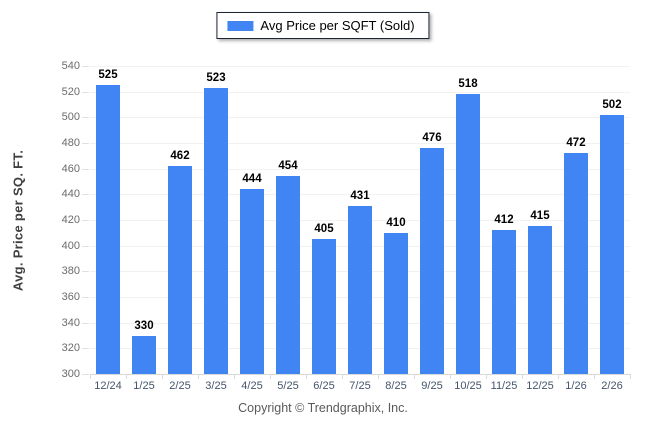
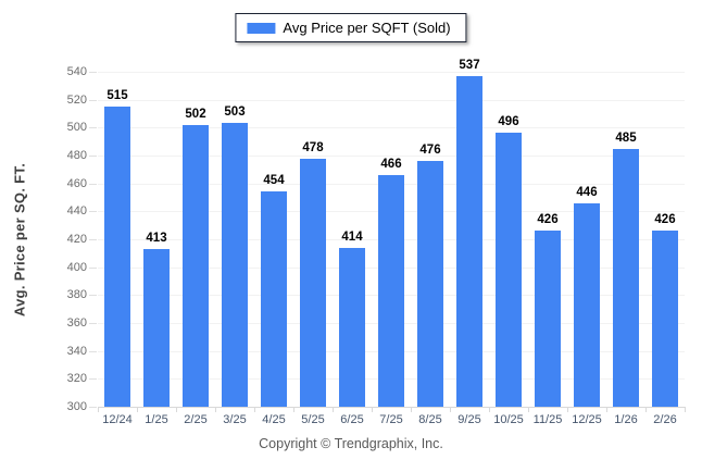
12/24: 525 -> 515
1/25: 330 -> 413
2/25: 462 -> 502
3/25: 523 -> 503
4/25: 444 -> 454
5/25: 454 -> 478
6/25: 405 -> 414
7/25: 431 -> 466
8/25: 410 -> 476
9/25: 476 -> 537
10/25: 518 -> 496
11/25: 412 -> 426
12/25: 415 -> 446
1/26: 472 -> 485
2/26: 502 -> 426
